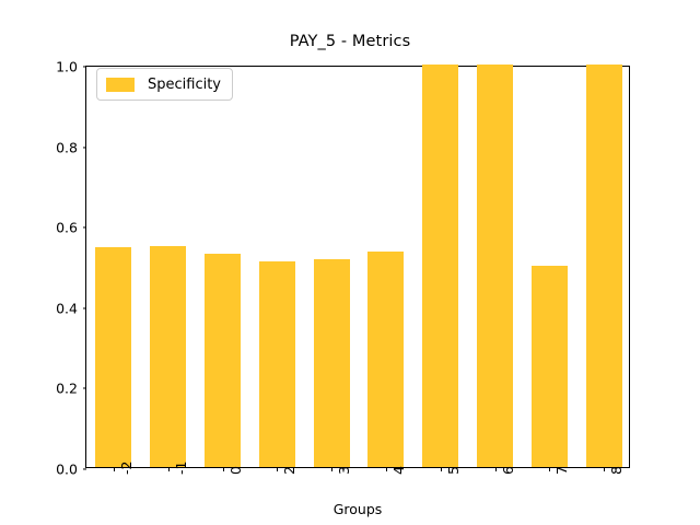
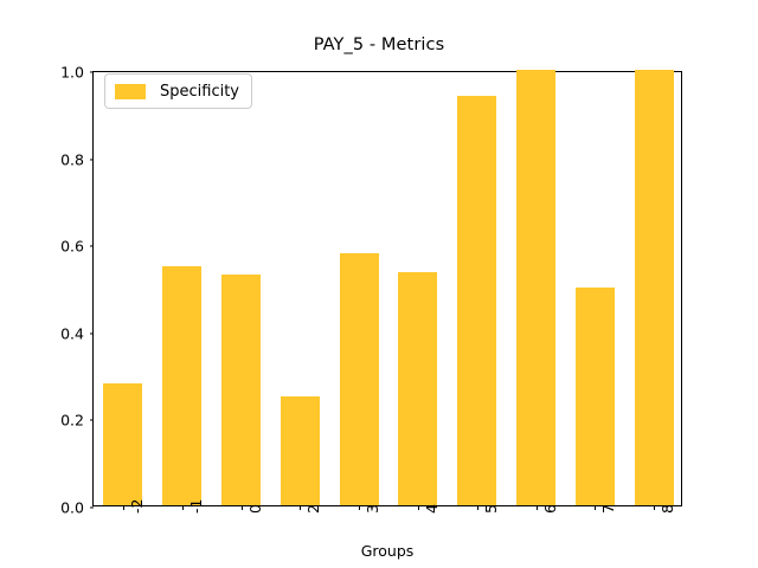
-2: 0.55 -> 0.28
2: 0.51 -> 0.25
3: 0.52 -> 0.58
5: 1.00 -> 0.94
